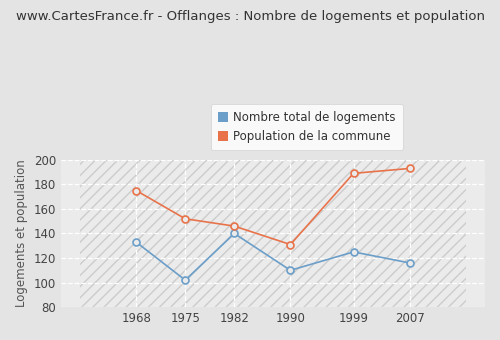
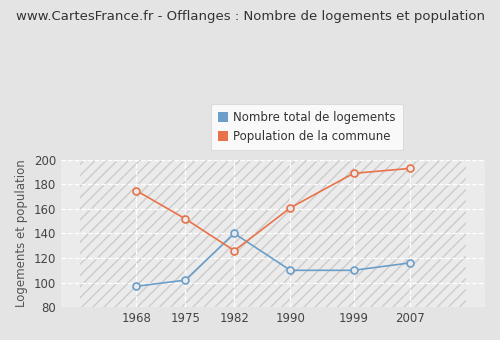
Nombre total de logements/1968: 133 -> 97
Population de la commune/1982: 146 -> 126
Population de la commune/1990: 131 -> 161
Nombre total de logements/1999: 125 -> 110
